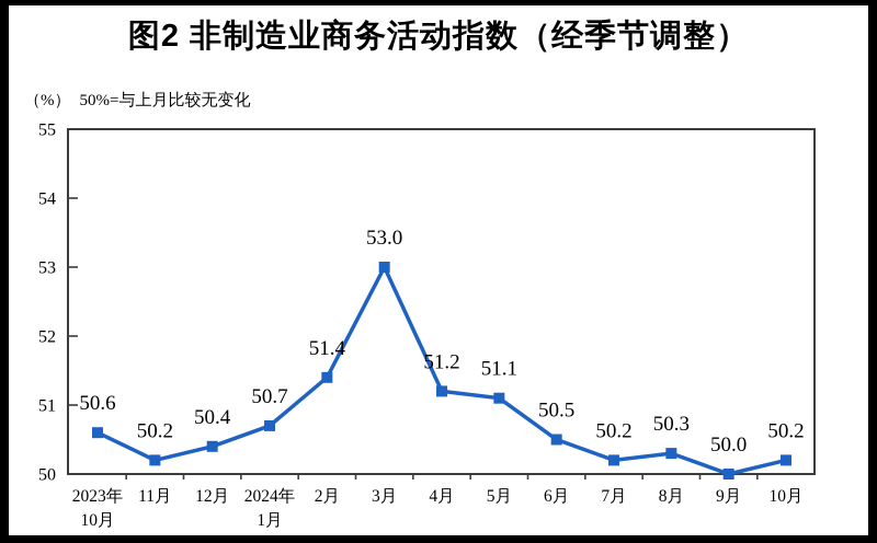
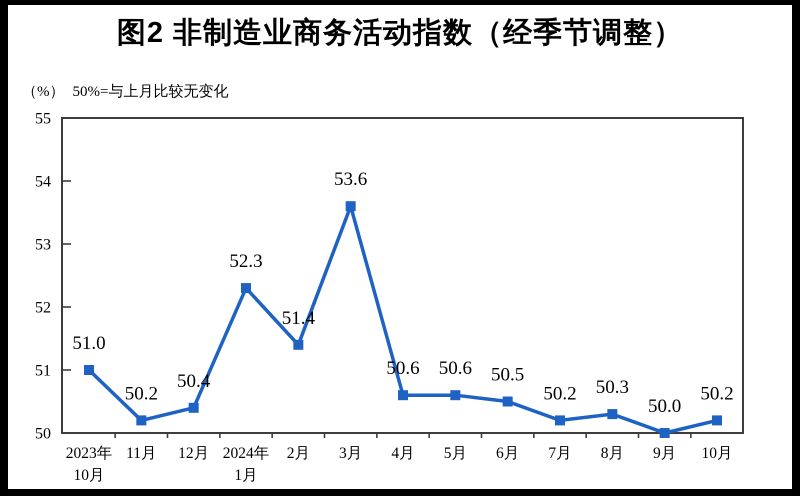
2023年 10月: 50.6 -> 51.0
2024年 1月: 50.7 -> 52.3
3月: 53.0 -> 53.6
4月: 51.2 -> 50.6
5月: 51.1 -> 50.6
